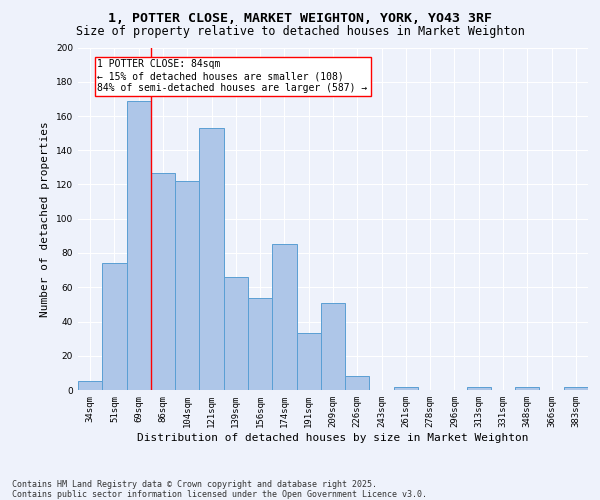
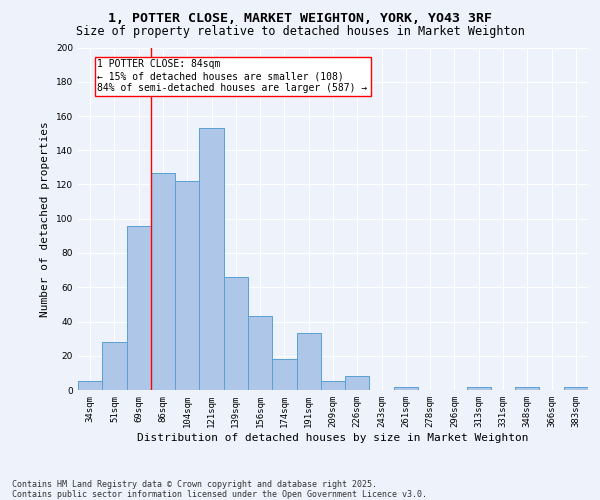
51sqm: 74 -> 28
69sqm: 169 -> 96
156sqm: 54 -> 43
174sqm: 85 -> 18
209sqm: 51 -> 5
